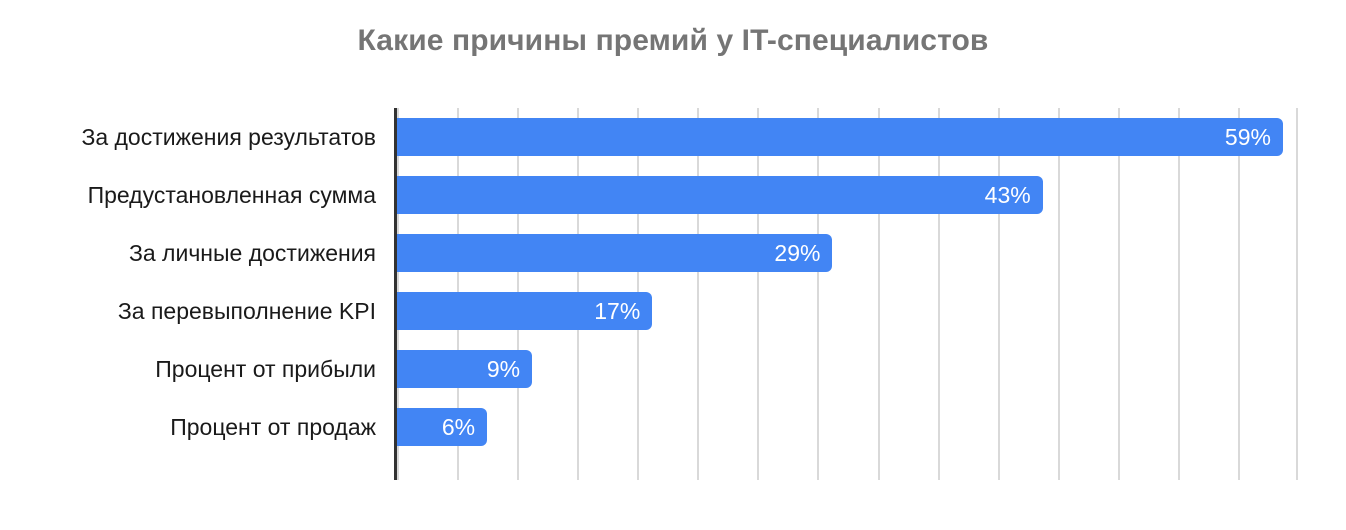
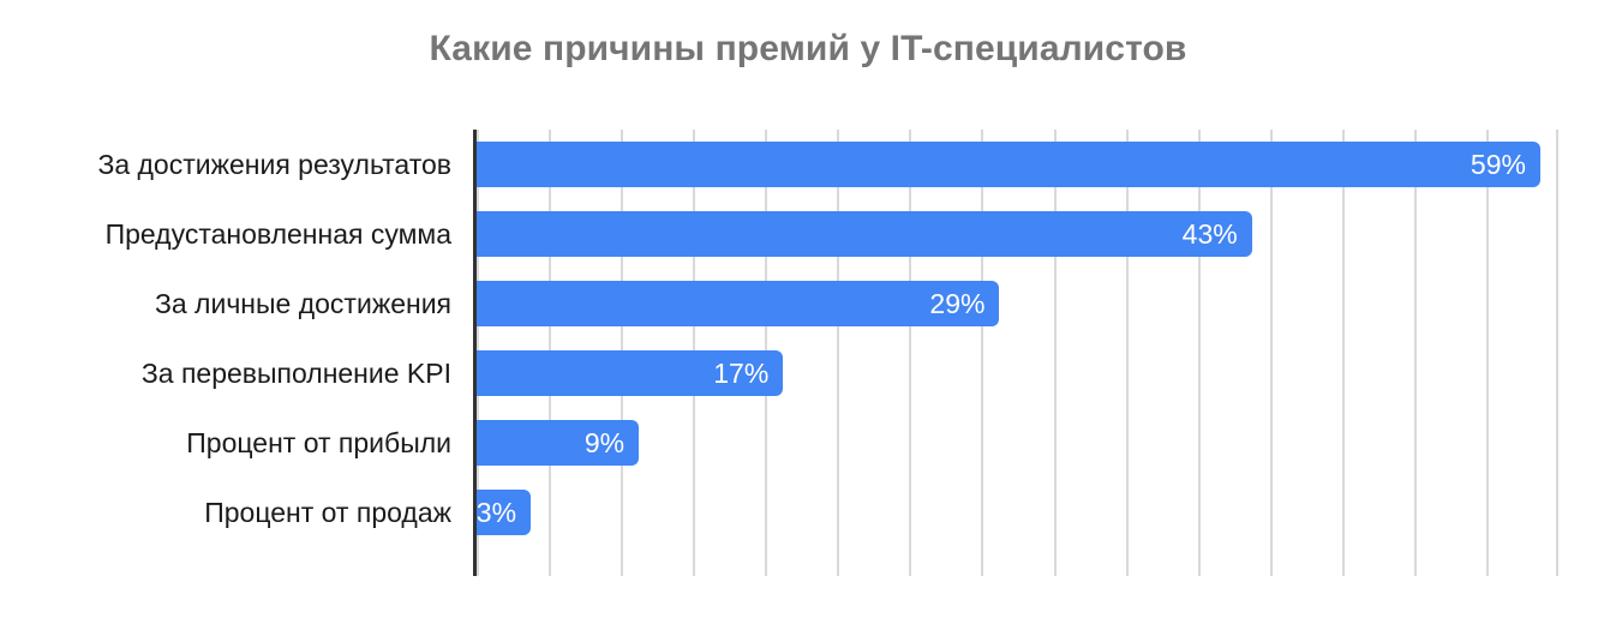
Процент от продаж: 6% -> 3%
